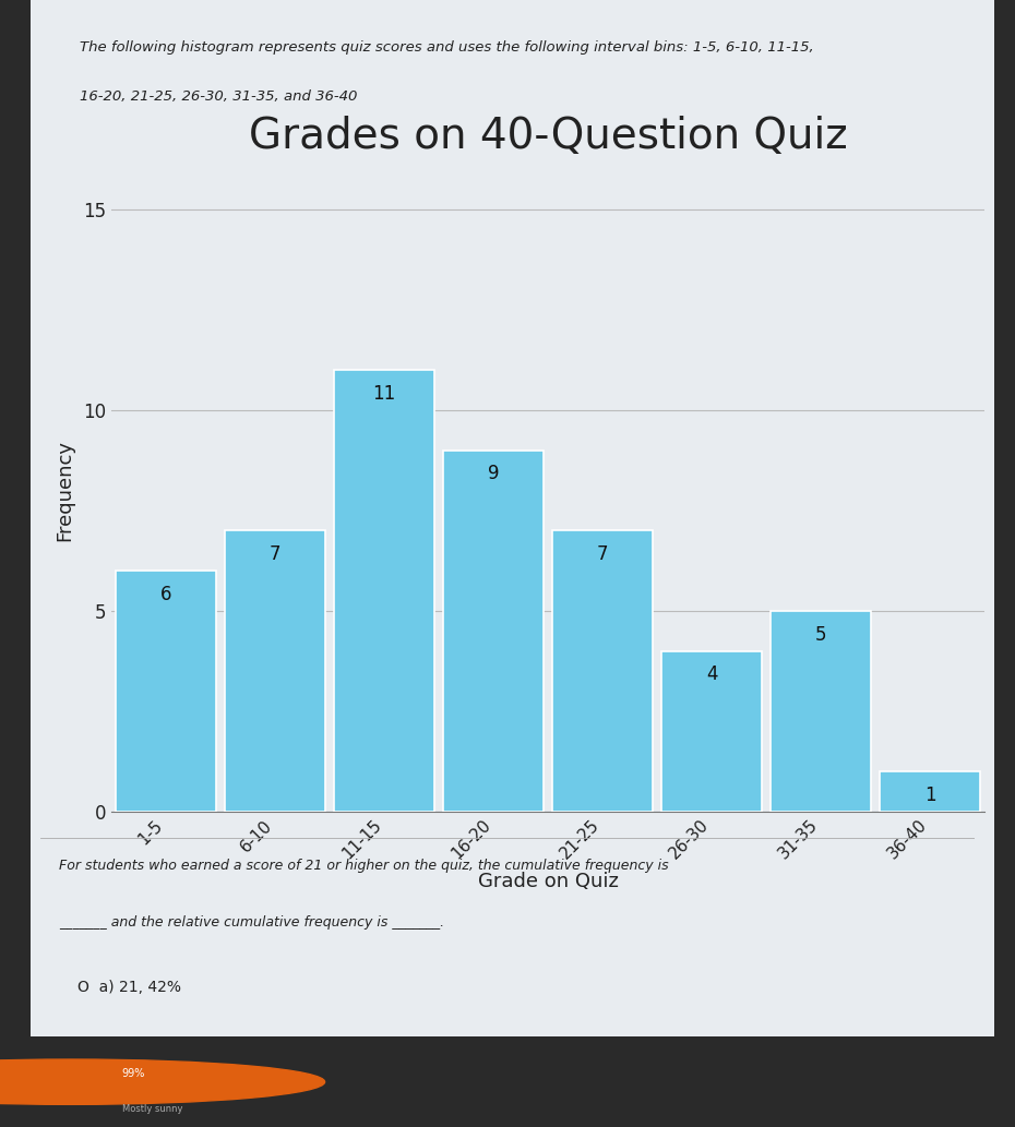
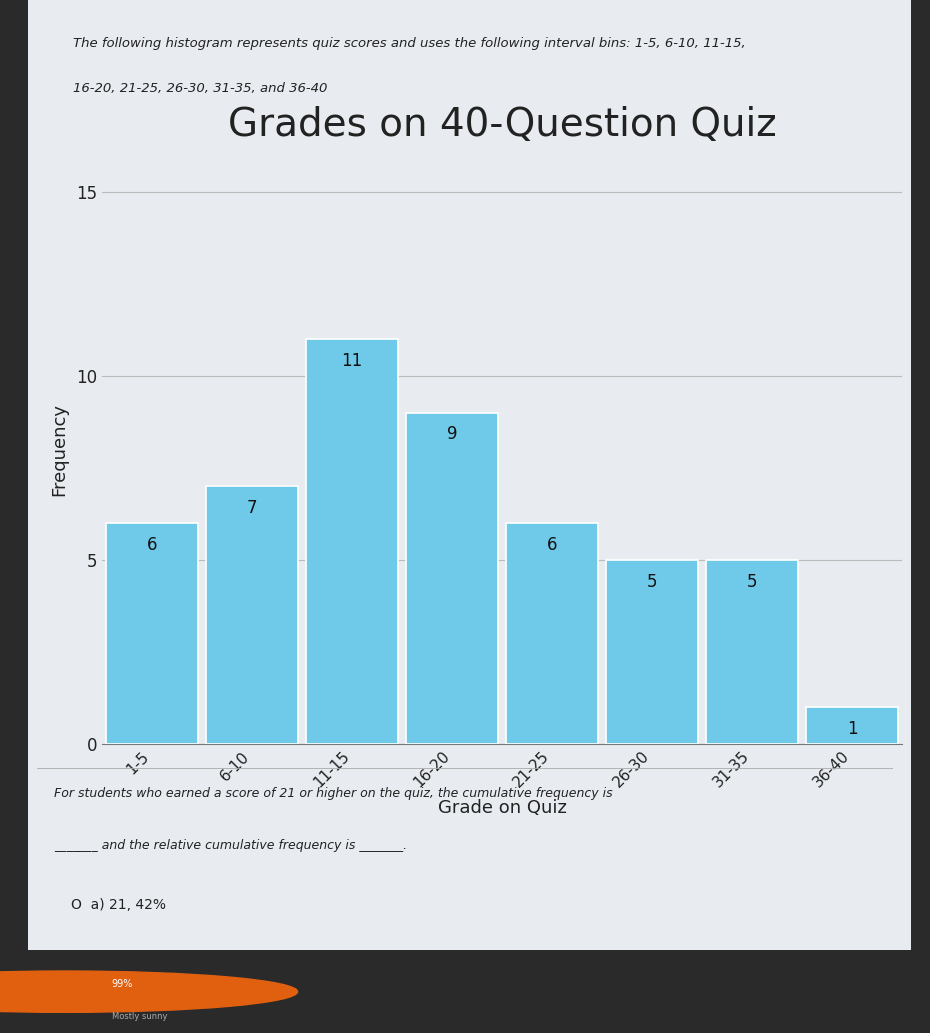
21-25: 7 -> 6
26-30: 4 -> 5
